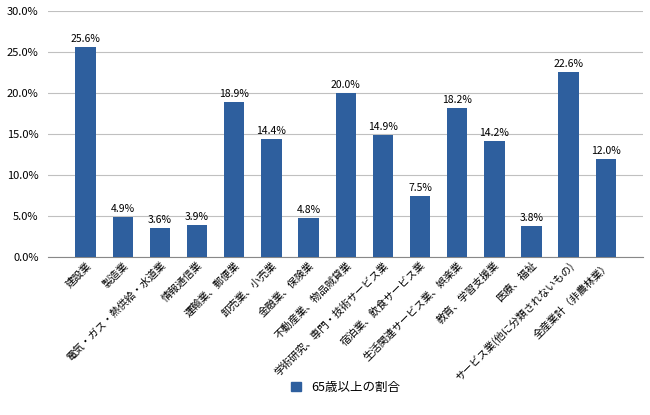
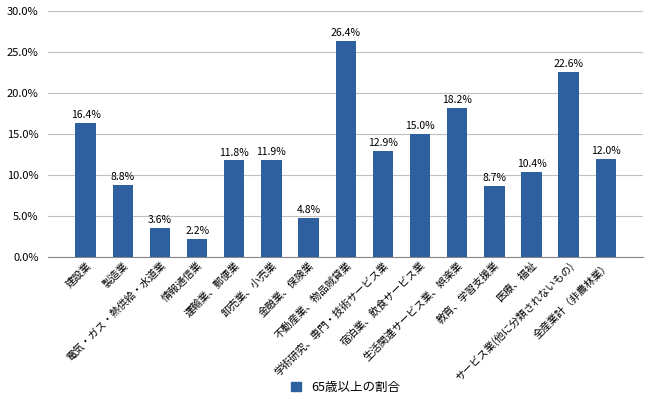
建設業: 25.6% -> 16.4%
製造業: 4.9% -> 8.8%
情報通信業: 3.9% -> 2.2%
運輸業、郵便業: 18.9% -> 11.8%
卸売業、小売業: 14.4% -> 11.9%
不動産業、物品賊貸業: 20.0% -> 26.4%
学術研究、専門・技術サービス業: 14.9% -> 12.9%
宿泊業、飲食サービス業: 7.5% -> 15.0%
教育、学習支援業: 14.2% -> 8.7%
医療、福祉: 3.8% -> 10.4%
